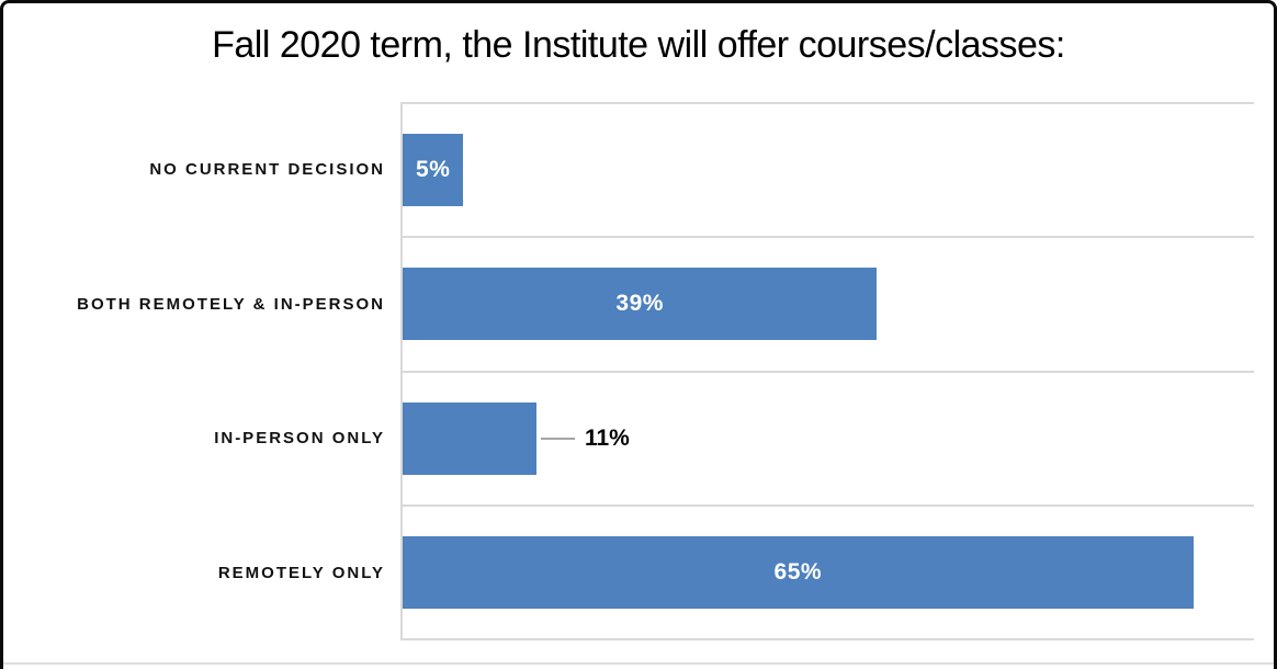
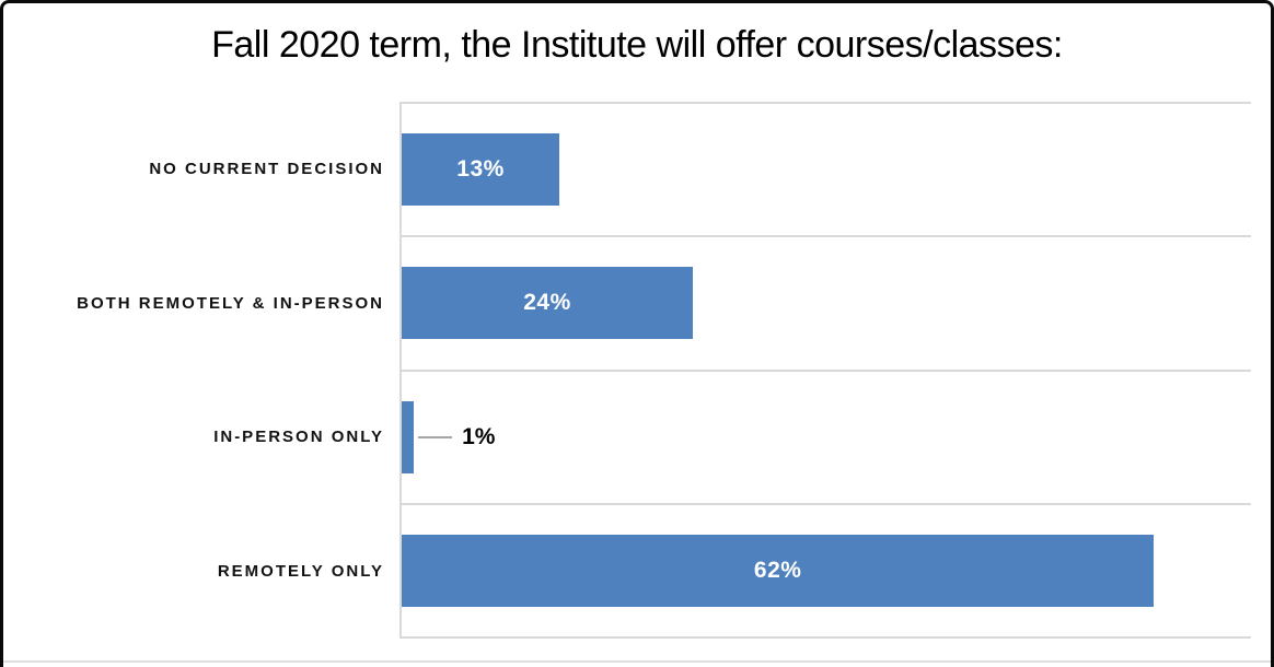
NO CURRENT DECISION: 5% -> 13%
BOTH REMOTELY & IN-PERSON: 39% -> 24%
IN-PERSON ONLY: 11% -> 1%
REMOTELY ONLY: 65% -> 62%
